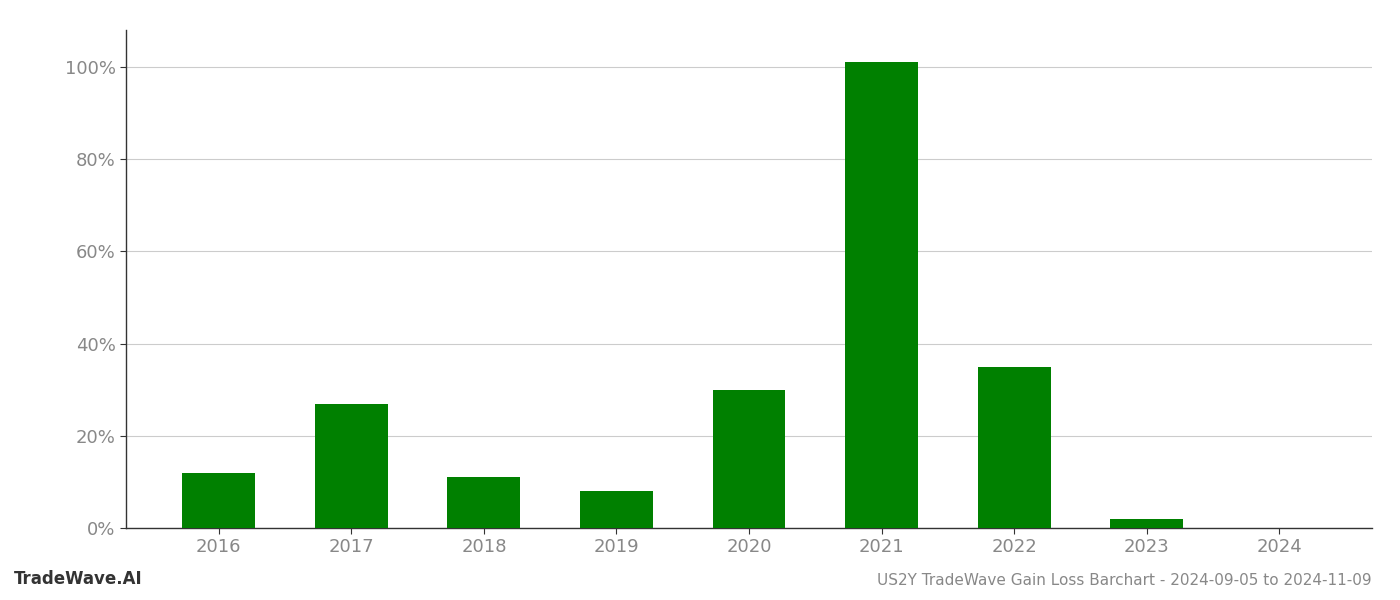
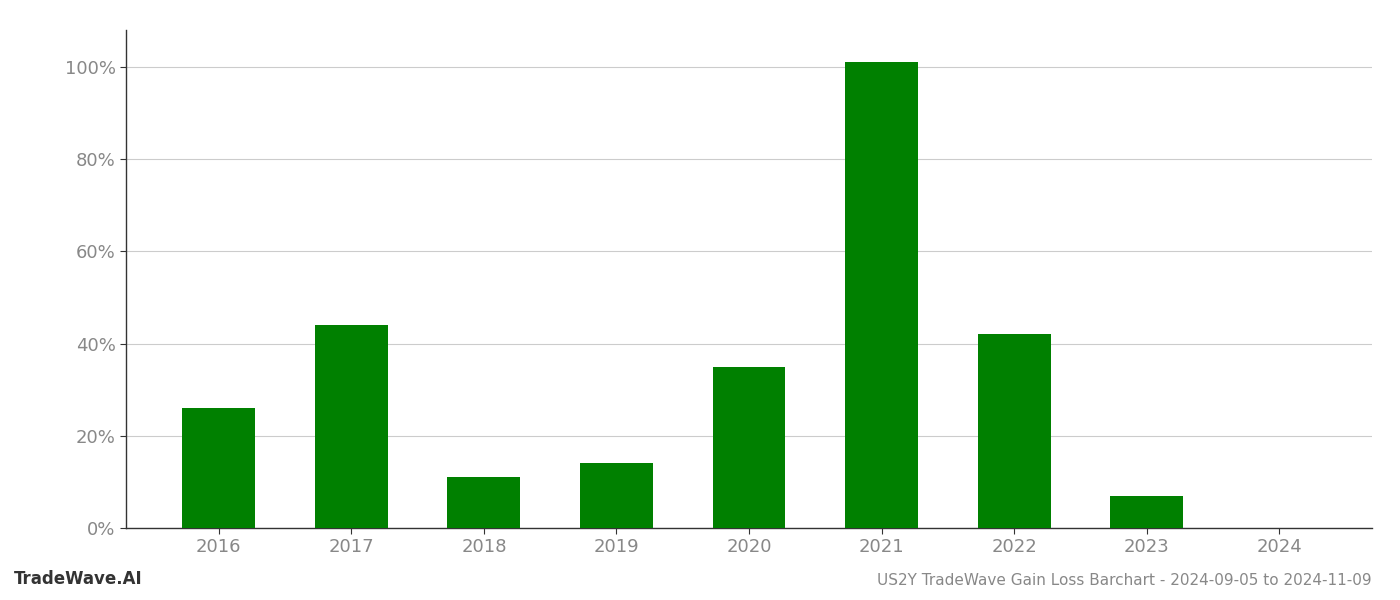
2016: 12% -> 26%
2017: 27% -> 44%
2019: 8% -> 14%
2020: 30% -> 35%
2022: 35% -> 42%
2023: 2% -> 7%
